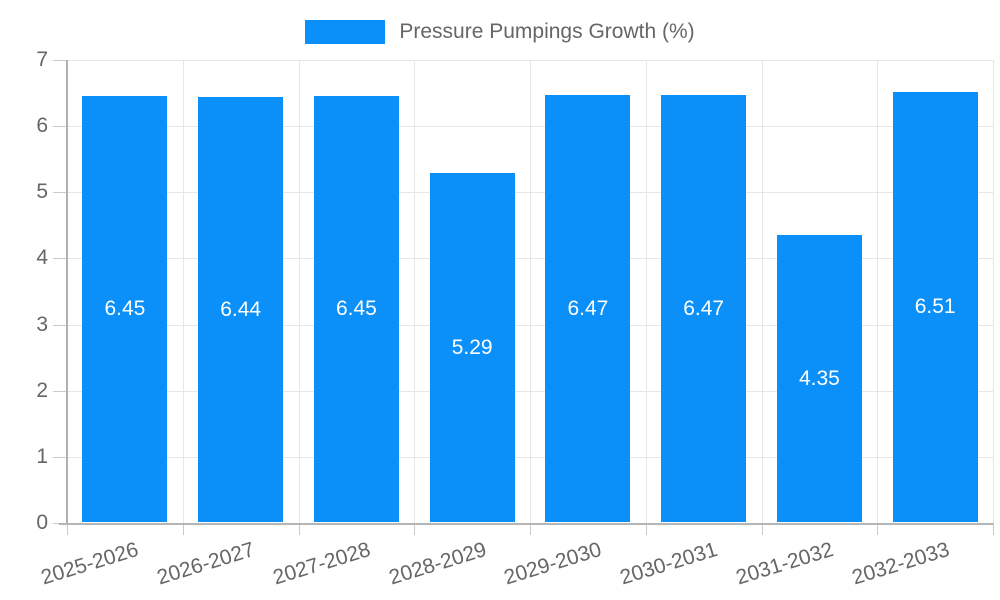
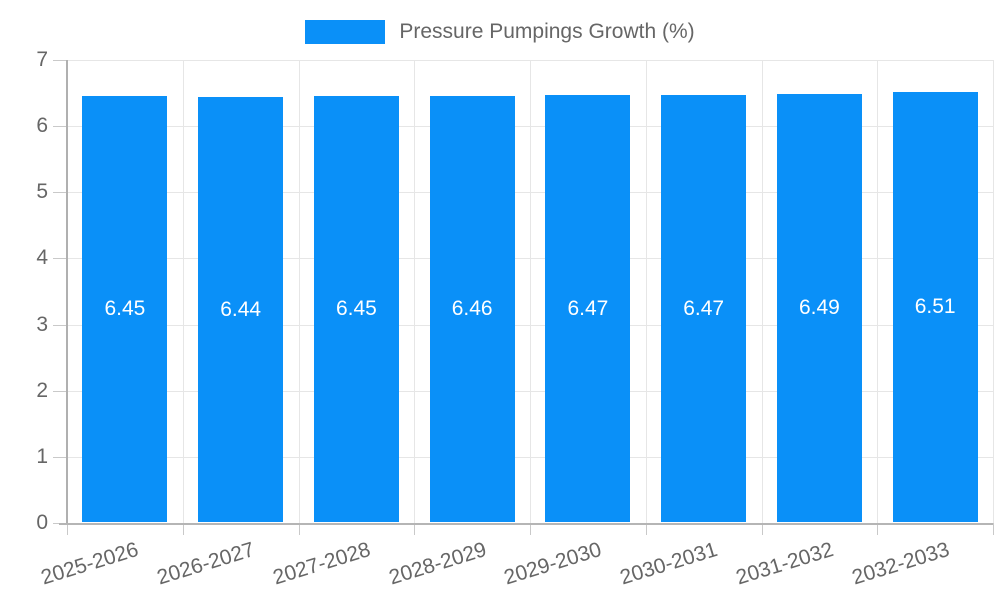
2028-2029: 5.29 -> 6.46
2031-2032: 4.35 -> 6.49
